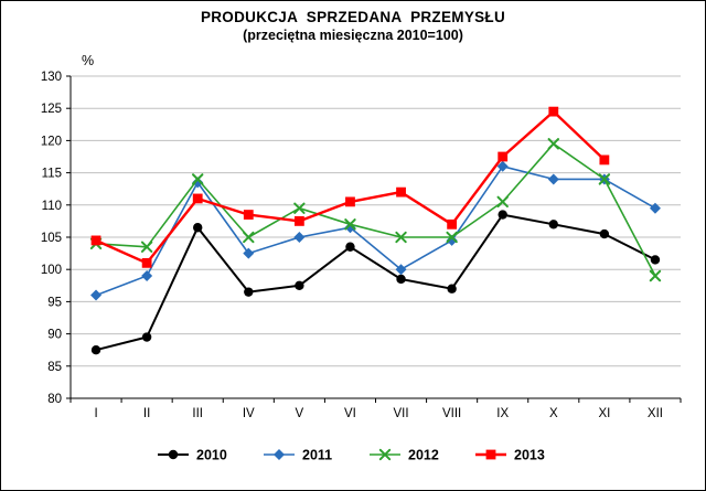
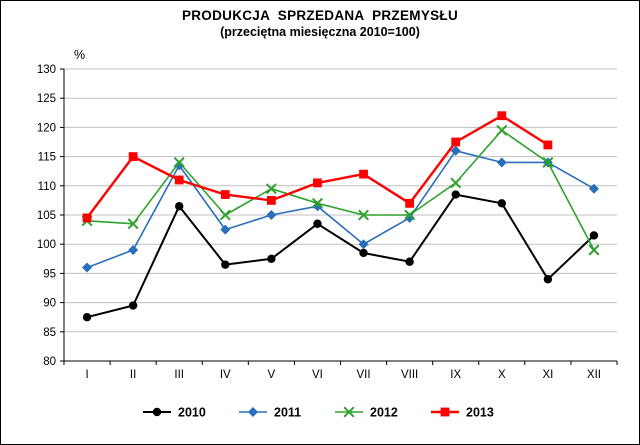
2013/II: 101 -> 115
2013/X: 124 -> 122
2010/XI: 106 -> 94
